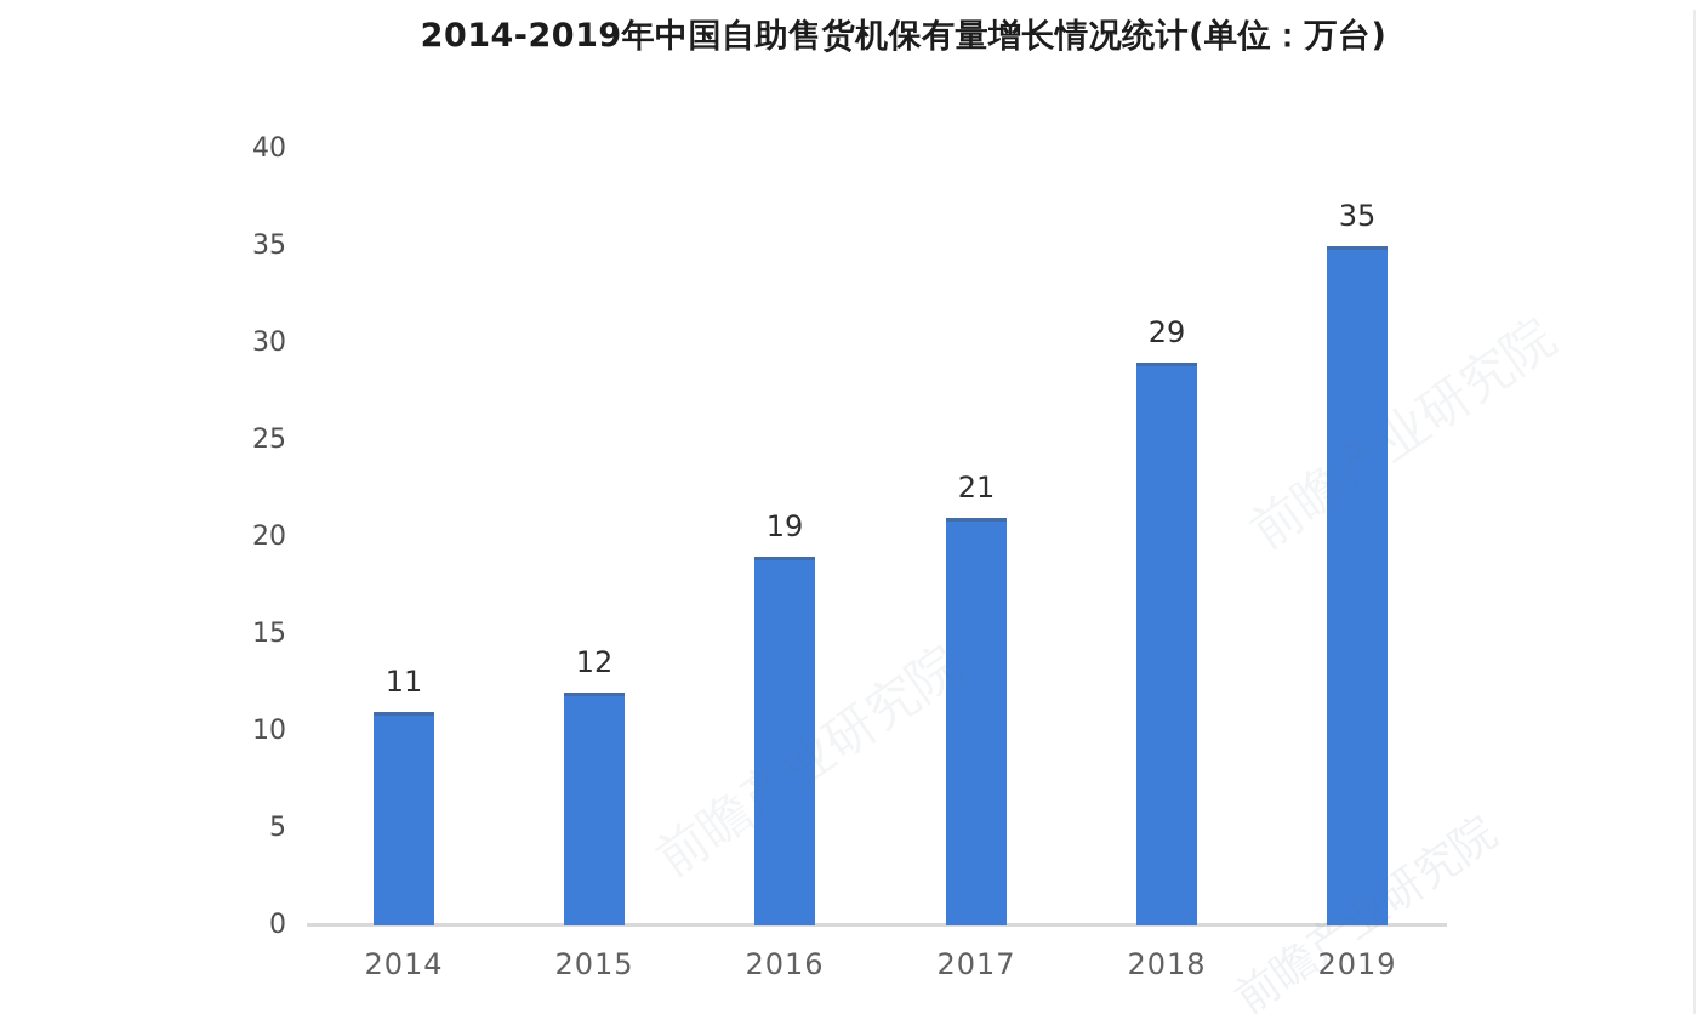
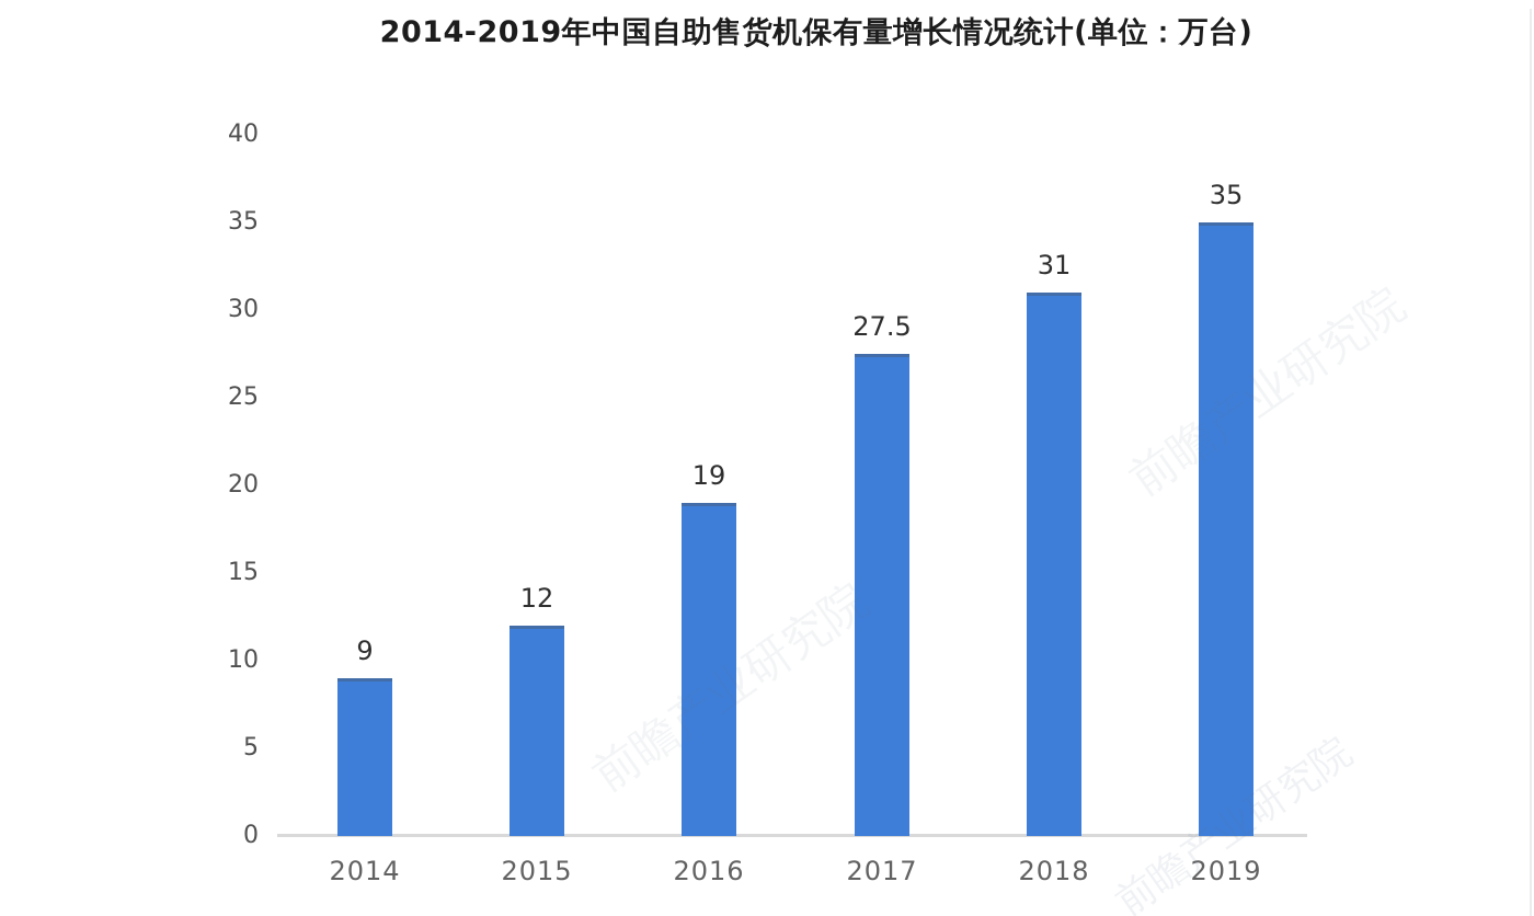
2014: 11 -> 9
2017: 21 -> 27.5
2018: 29 -> 31
